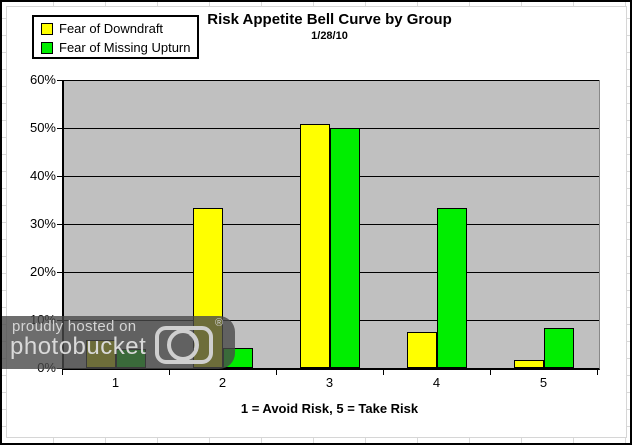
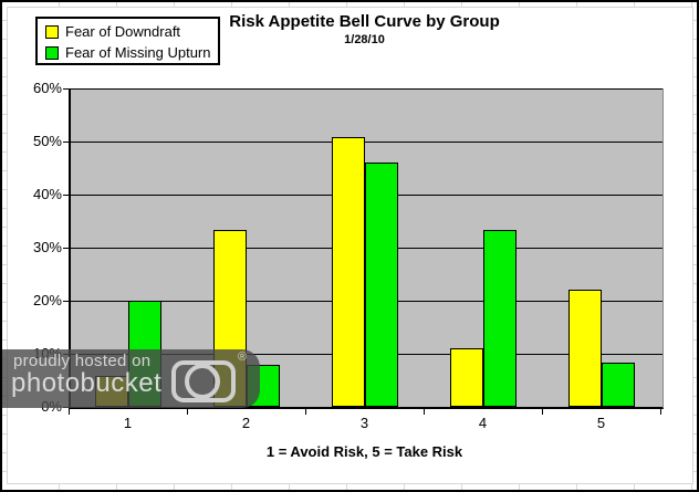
Fear of Missing Upturn/1: 4% -> 20%
Fear of Missing Upturn/2: 4% -> 8%
Fear of Missing Upturn/3: 50% -> 46%
Fear of Downdraft/4: 8% -> 11%
Fear of Downdraft/5: 2% -> 22%
